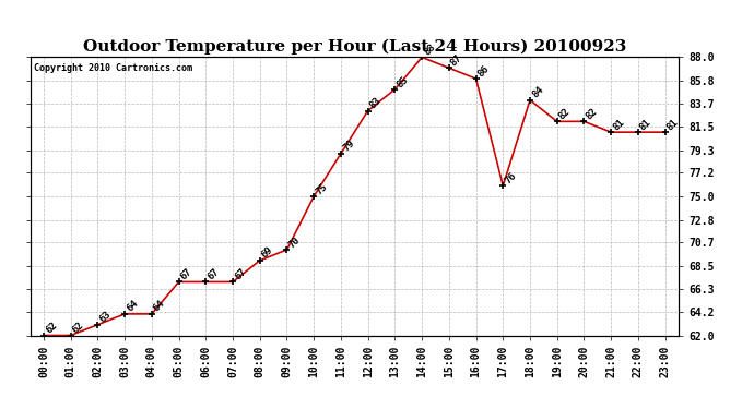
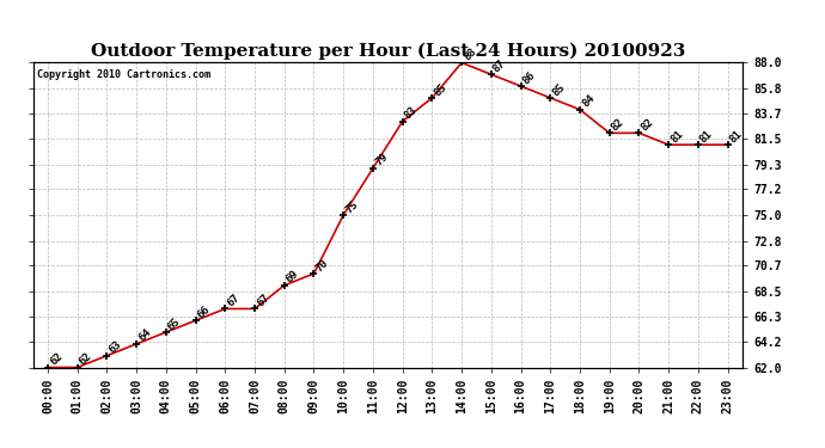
04:00: 64 -> 65
05:00: 67 -> 66
17:00: 76 -> 85
